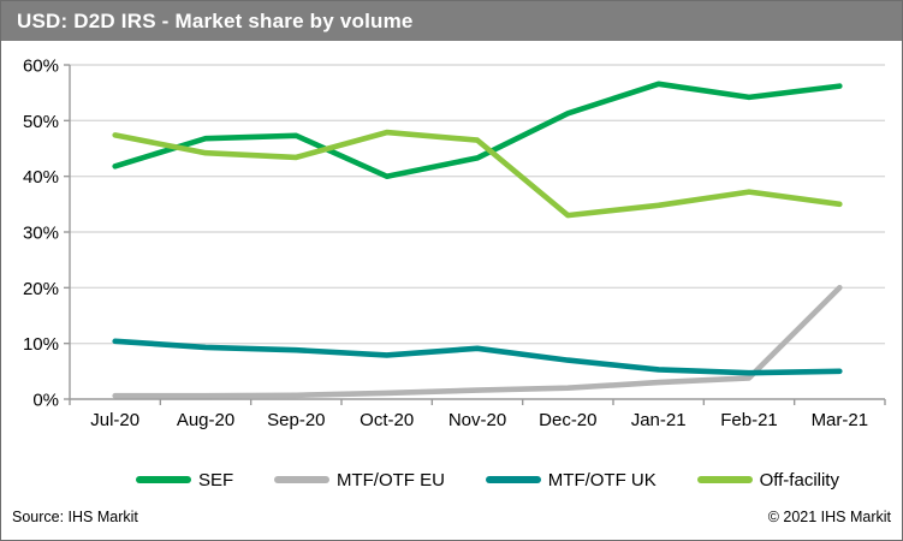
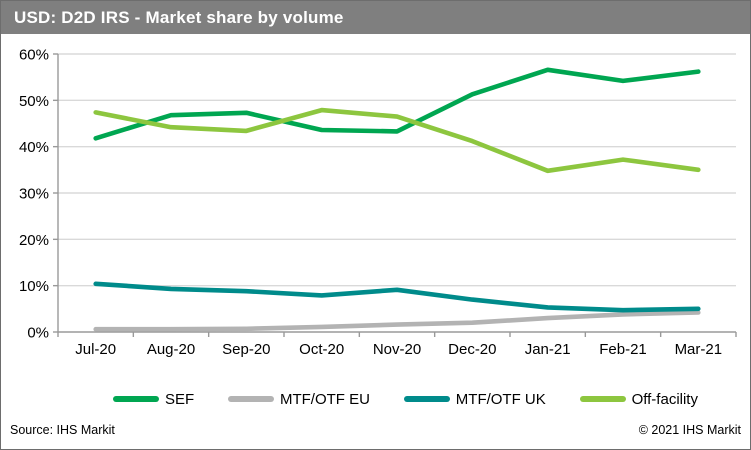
SEF/Oct-20: 40% -> 44%
Off-facility/Dec-20: 33% -> 41%
MTF/OTF EU/Mar-21: 20% -> 4%
